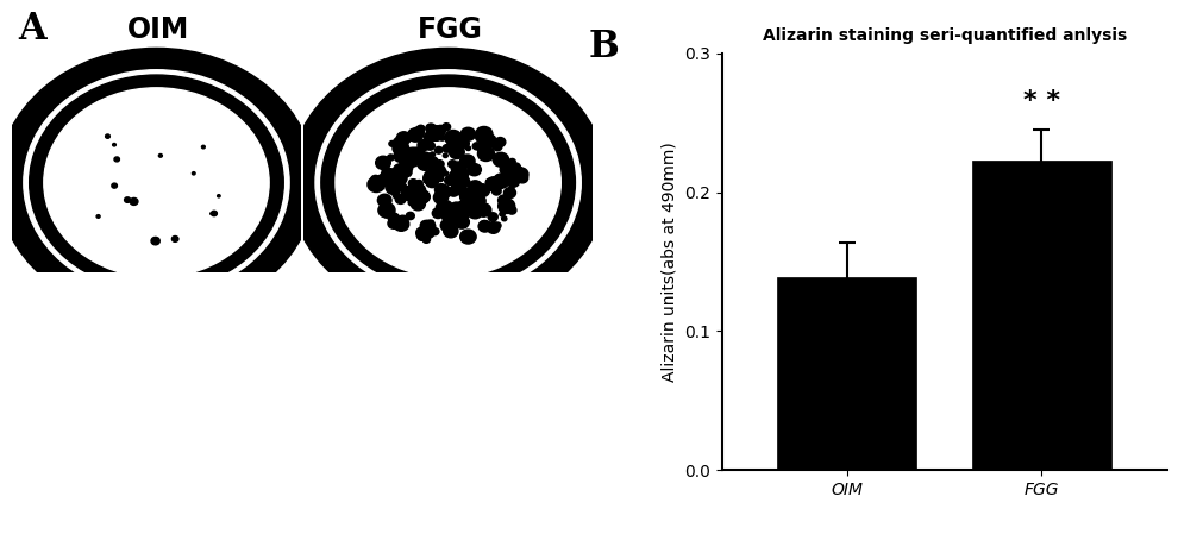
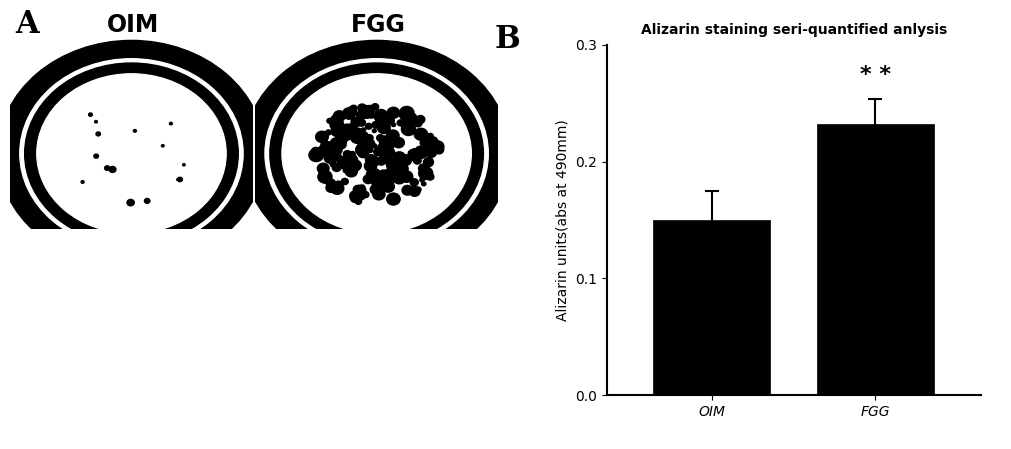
OIM: 0.139 -> 0.150
FGG: 0.223 -> 0.232
